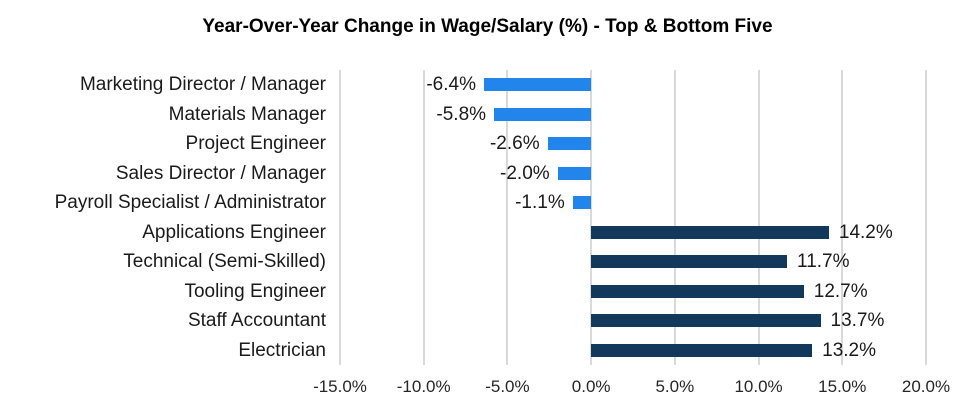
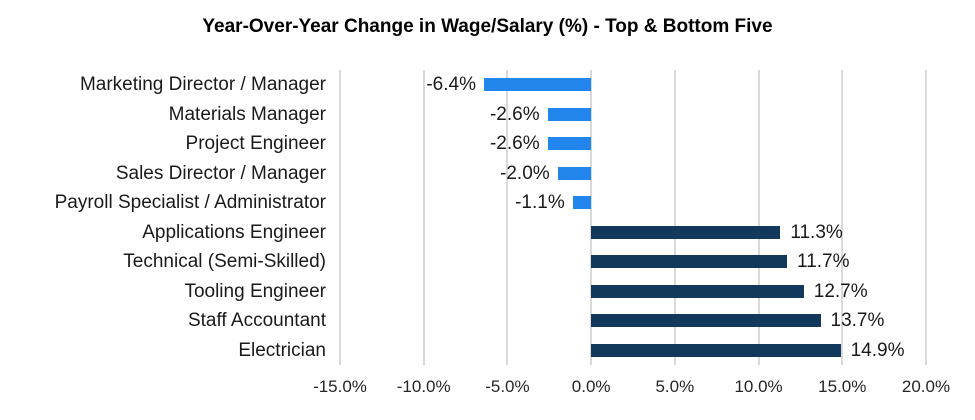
Materials Manager: -5.8% -> -2.6%
Applications Engineer: 14.2% -> 11.3%
Electrician: 13.2% -> 14.9%
